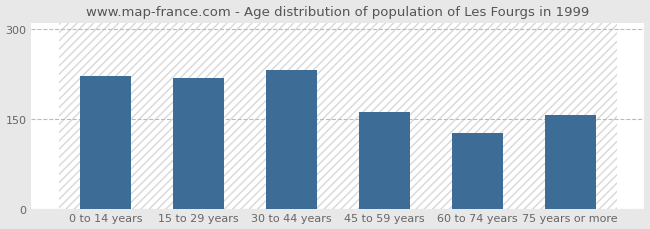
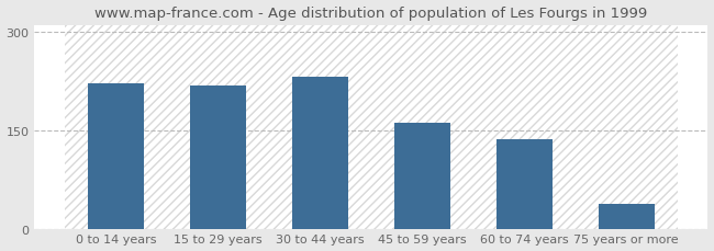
60 to 74 years: 126 -> 136
75 years or more: 156 -> 38
